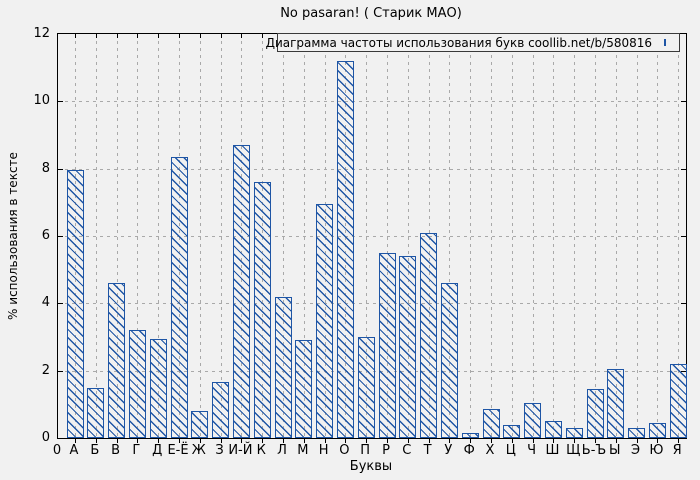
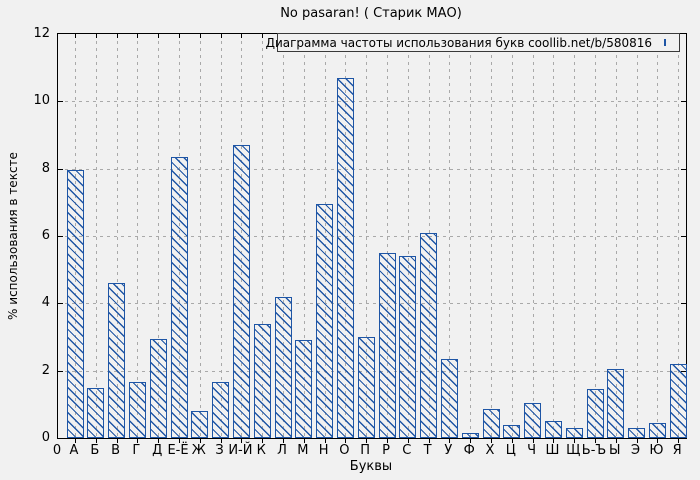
Г: 3.2 -> 1.6
К: 7.6 -> 3.4
О: 11.2 -> 10.7
У: 4.6 -> 2.4
